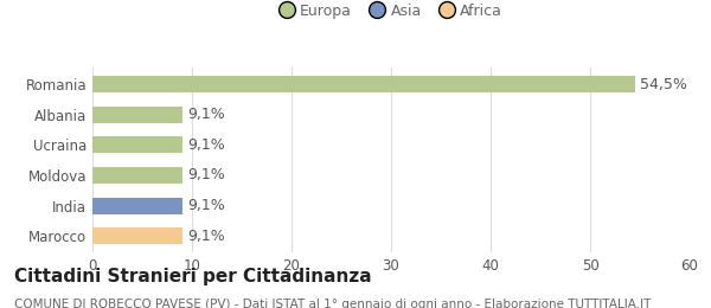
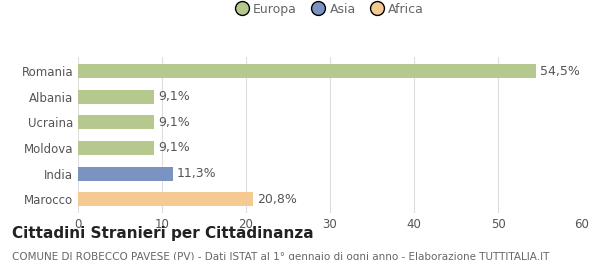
India: 9,1% -> 11,3%
Marocco: 9,1% -> 20,8%
